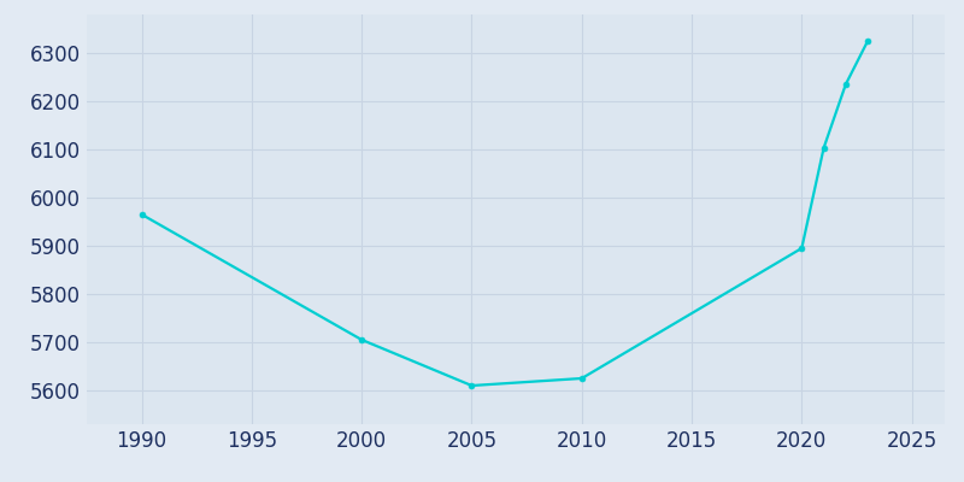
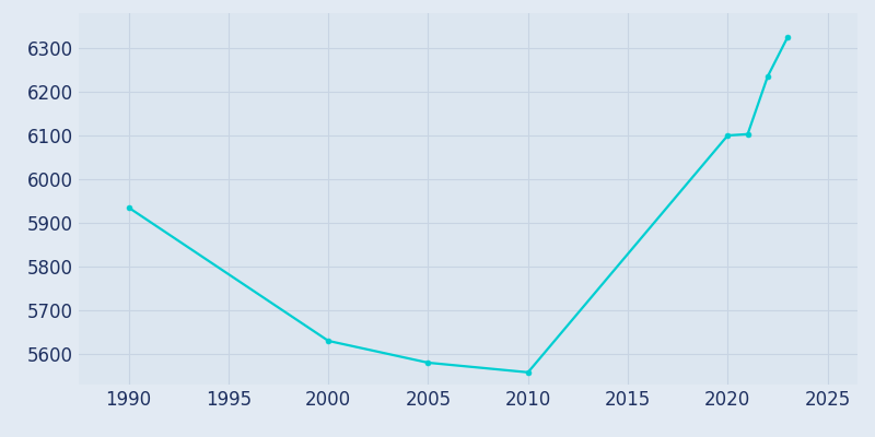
1990: 5965 -> 5935
2000: 5705 -> 5630
2005: 5610 -> 5580
2010: 5625 -> 5558
2020: 5895 -> 6100
